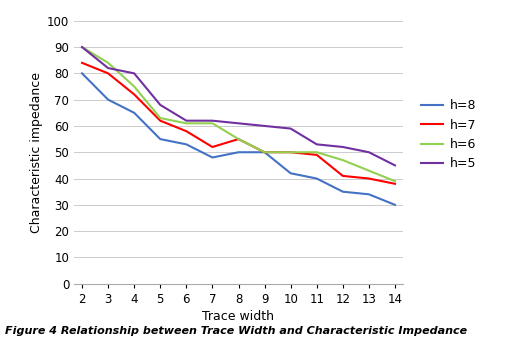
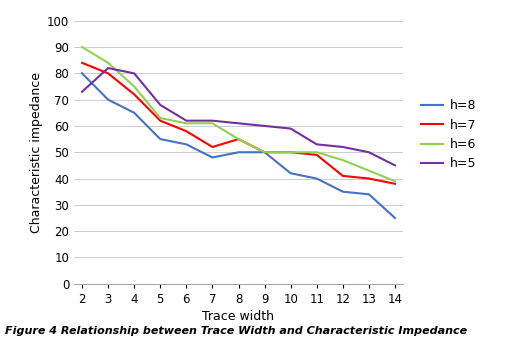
h=5/2: 90 -> 73
h=8/14: 30 -> 25
